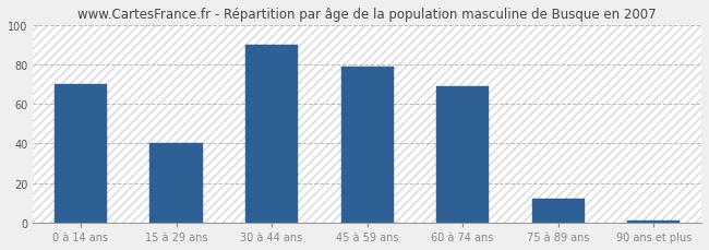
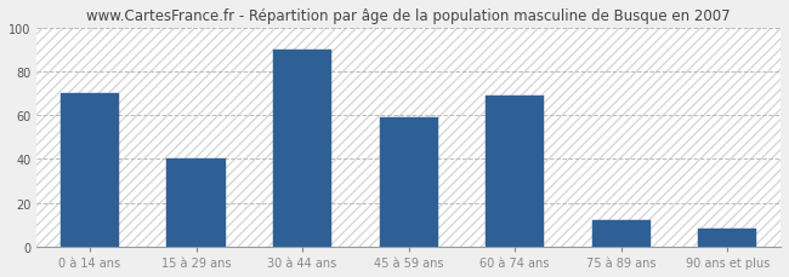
45 à 59 ans: 79 -> 59
90 ans et plus: 1 -> 8
